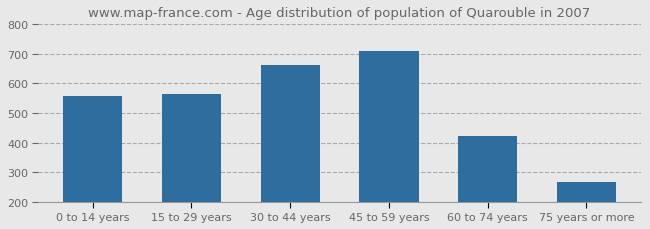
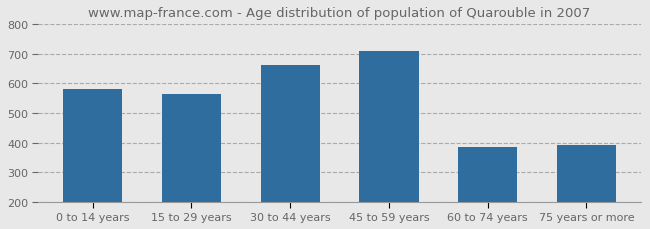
0 to 14 years: 558 -> 580
60 to 74 years: 422 -> 385
75 years or more: 265 -> 390
